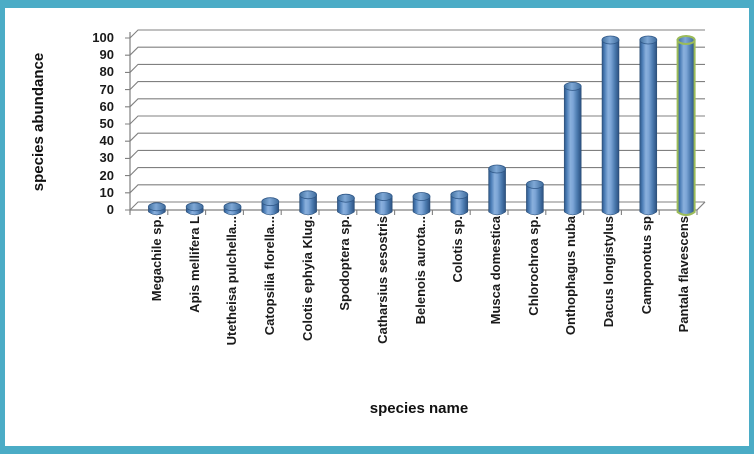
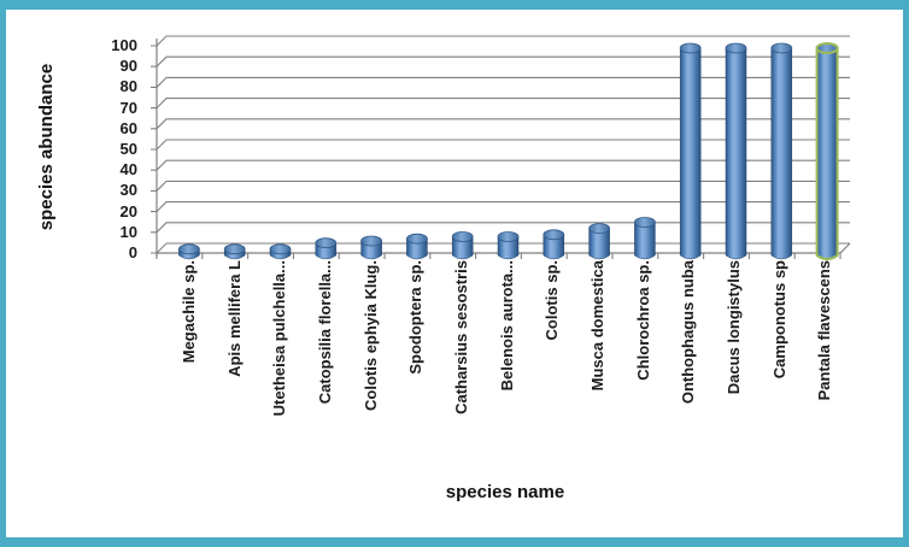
Colotis ephyia Klug.: 10 -> 7
Musca domestica: 25 -> 13
Onthophagus nuba: 73 -> 100
